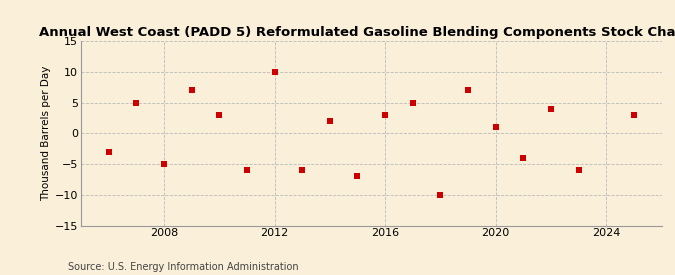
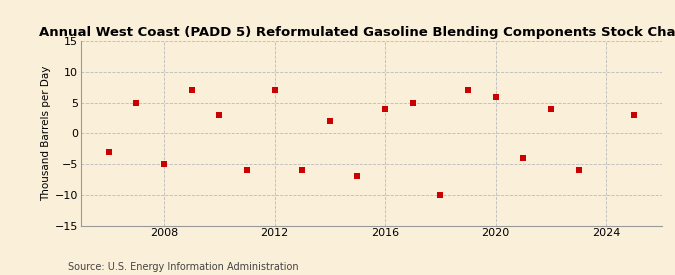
2012: 10 -> 7
2016: 3 -> 4
2020: 1 -> 6
